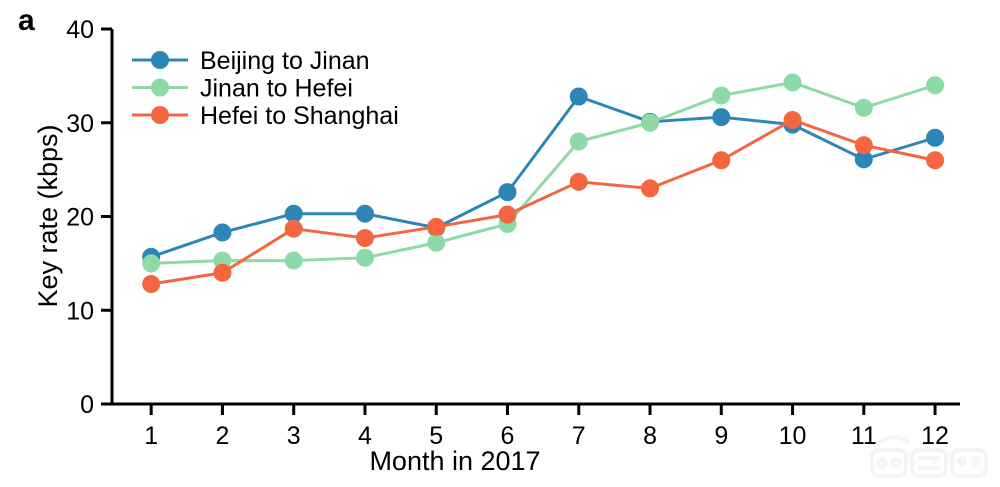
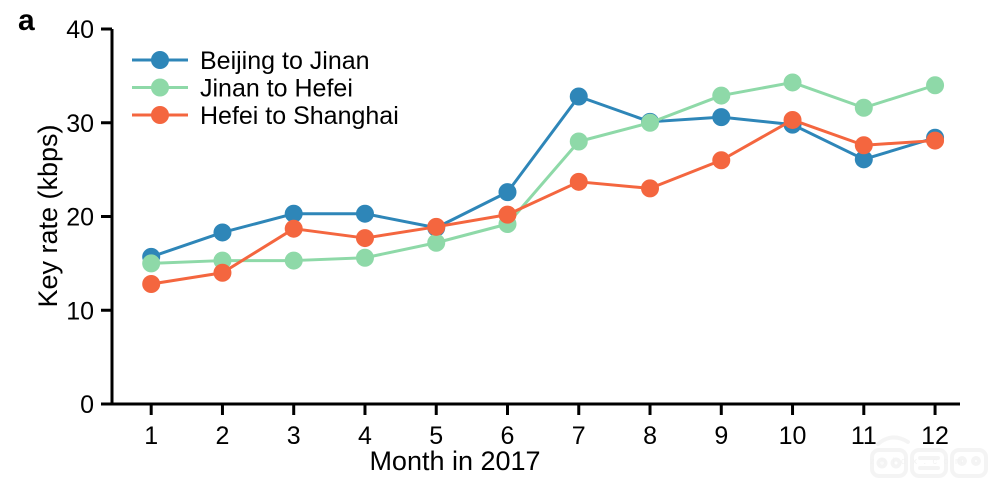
Hefei to Shanghai/12: 26 -> 28
